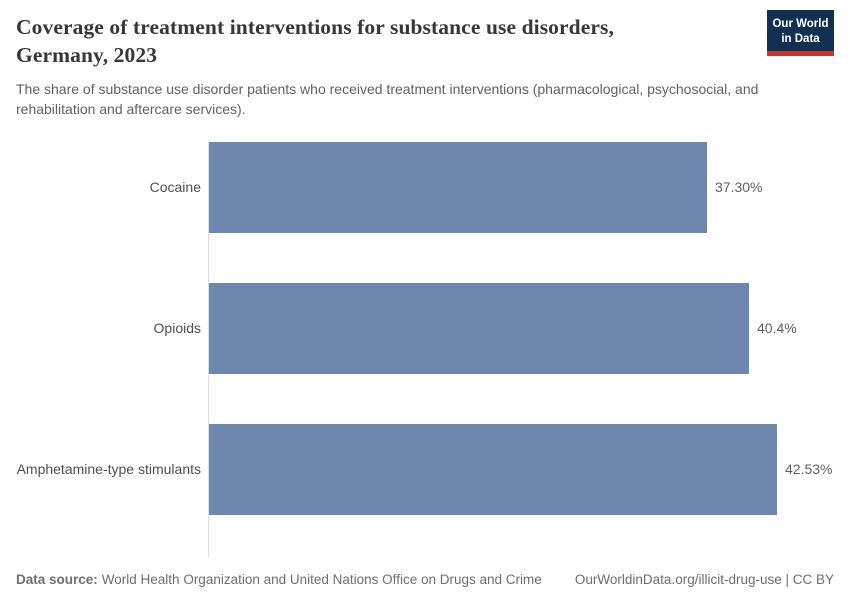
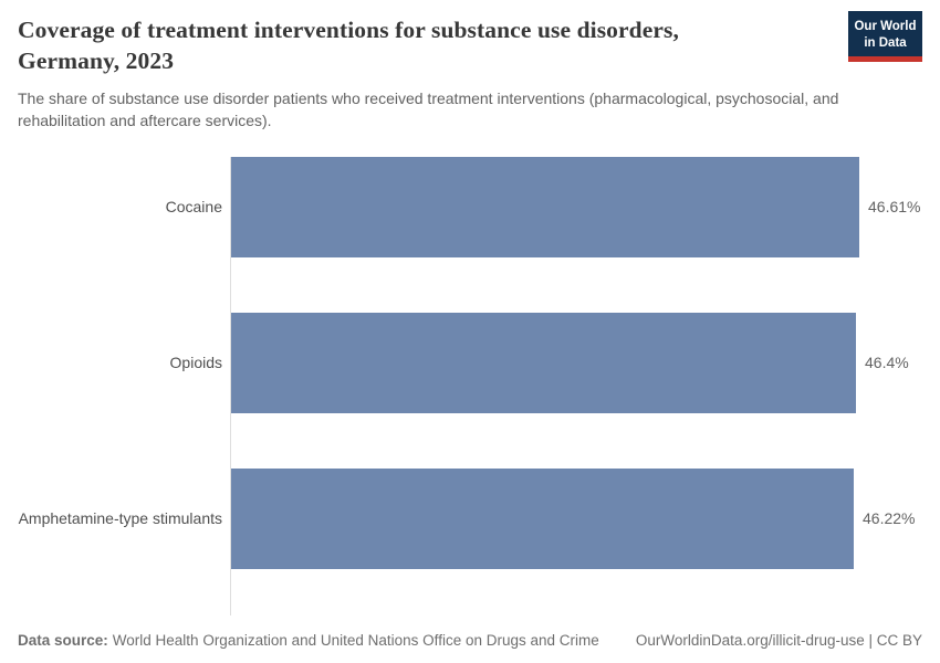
Cocaine: 37.30% -> 46.61%
Opioids: 40.4% -> 46.4%
Amphetamine-type stimulants: 42.53% -> 46.22%
